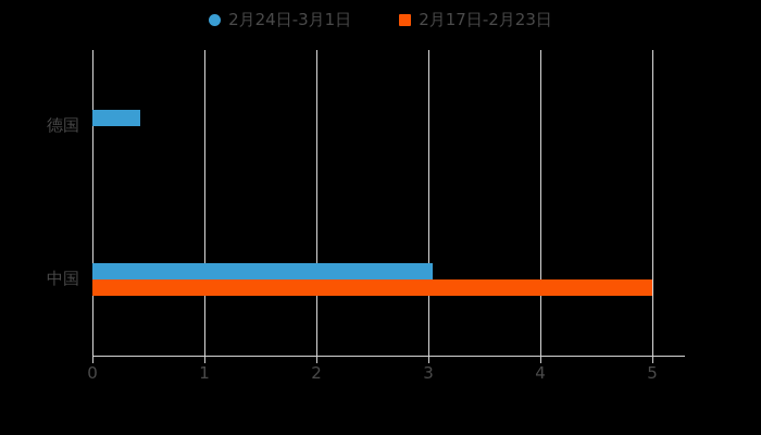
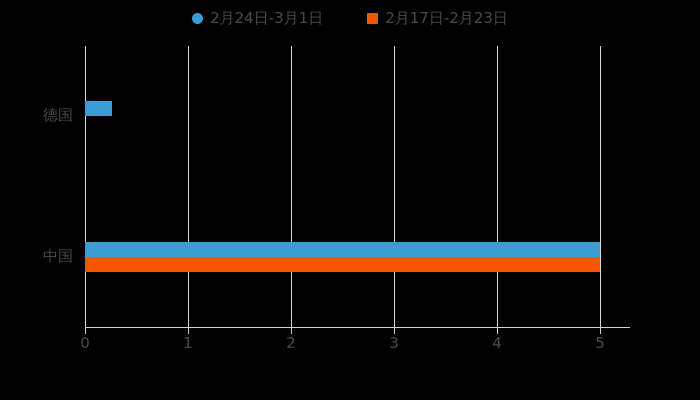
2月24日-3月1日/德国: 0.43 -> 0.26
2月24日-3月1日/中国: 3.04 -> 5.00
